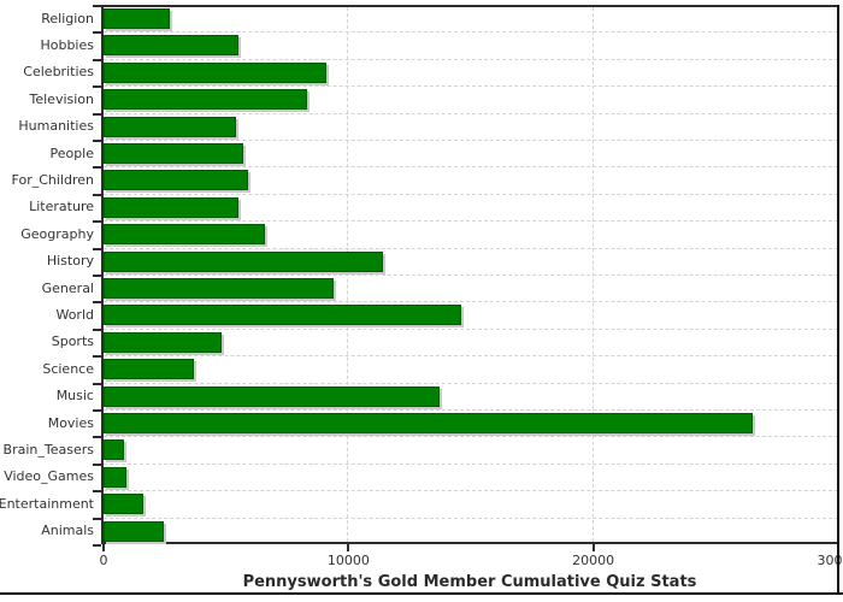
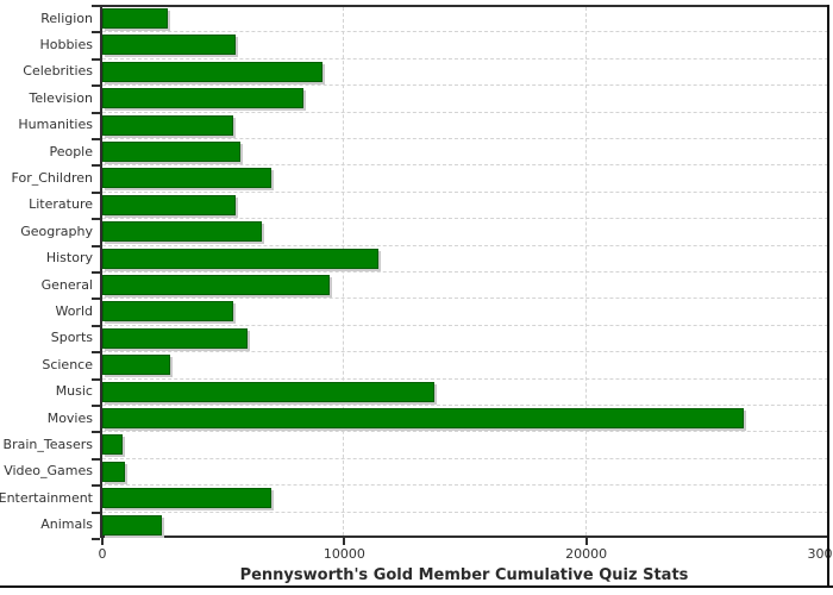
For_Children: 5900 -> 7000
World: 14600 -> 5400
Sports: 4800 -> 6000
Science: 3700 -> 2800
Entertainment: 1600 -> 7000
